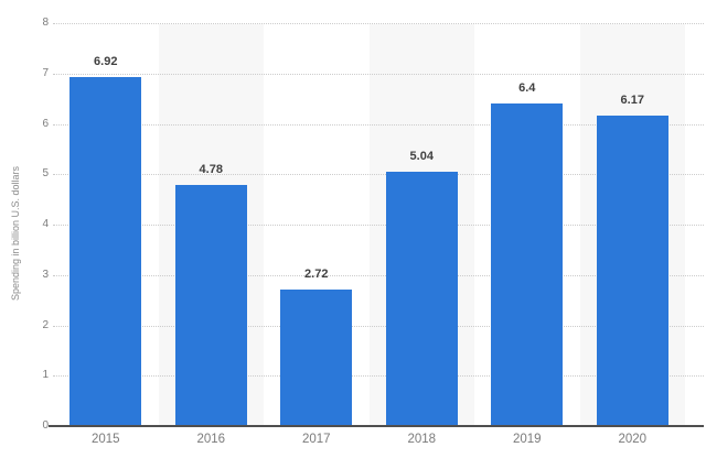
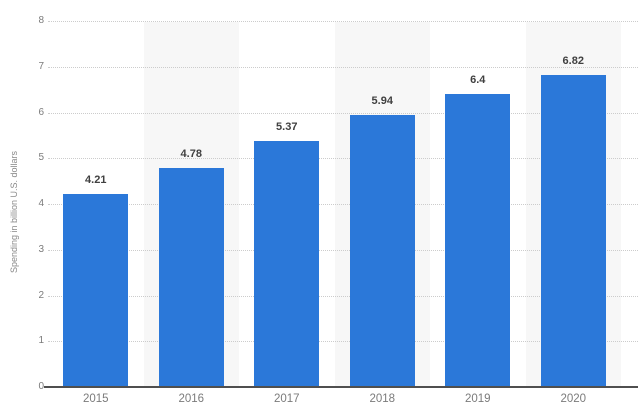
2015: 6.92 -> 4.21
2017: 2.72 -> 5.37
2018: 5.04 -> 5.94
2020: 6.17 -> 6.82
